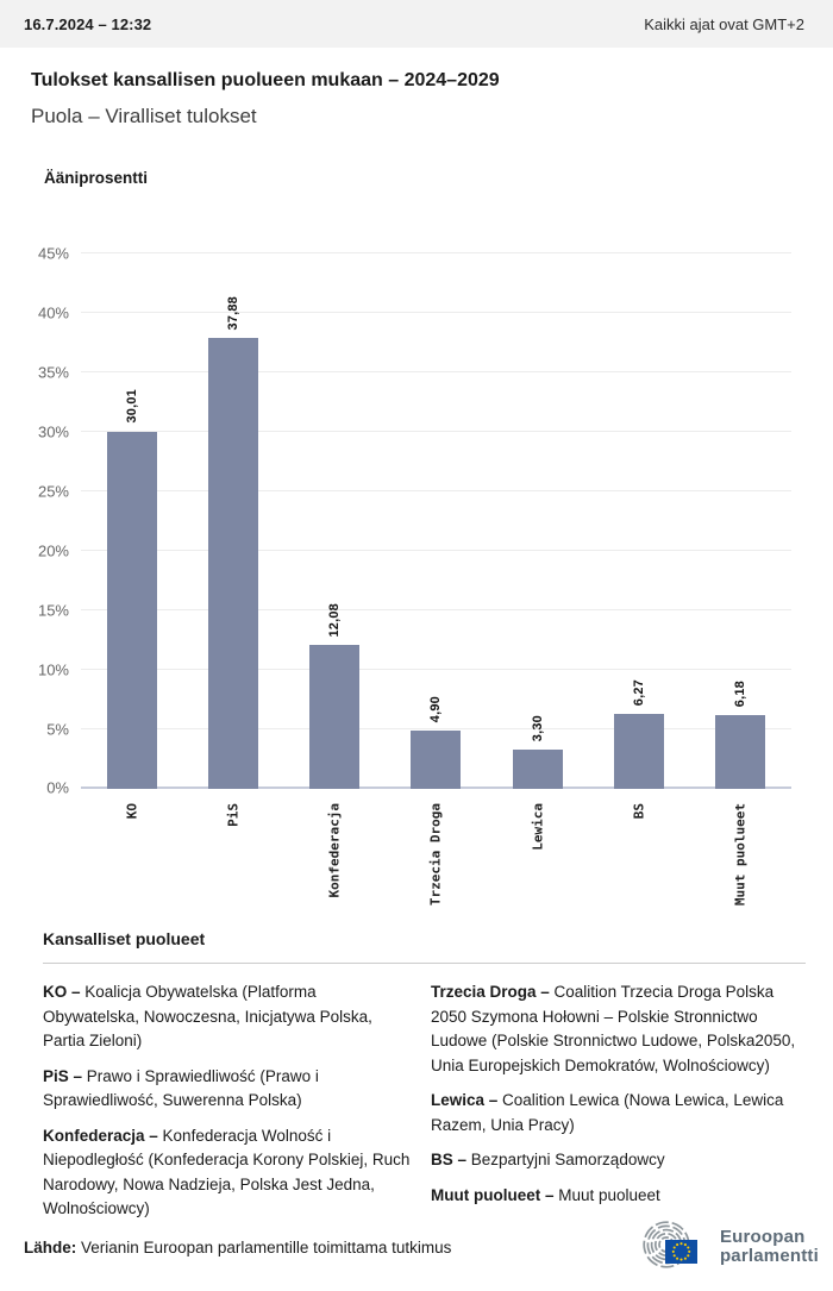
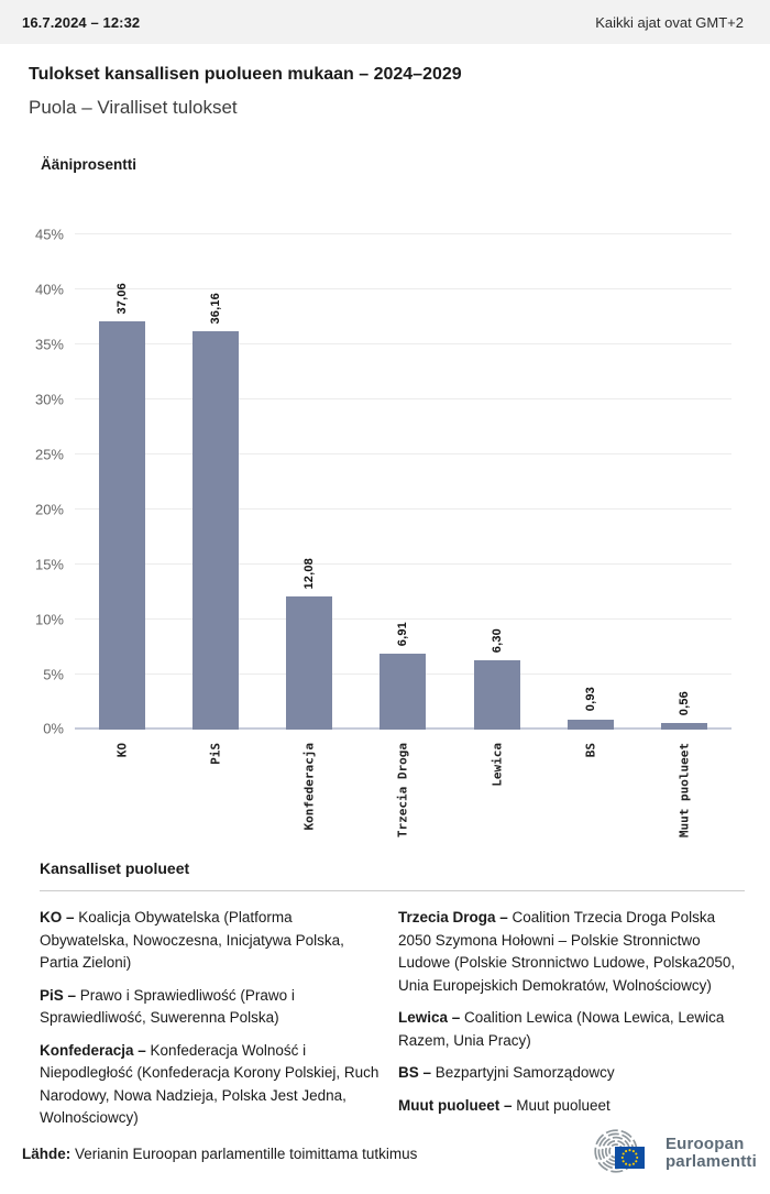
KO: 30,01 -> 37,06
PiS: 37,88 -> 36,16
Trzecia Droga: 4,90 -> 6,91
Lewica: 3,30 -> 6,30
BS: 6,27 -> 0,93
Muut puolueet: 6,18 -> 0,56
